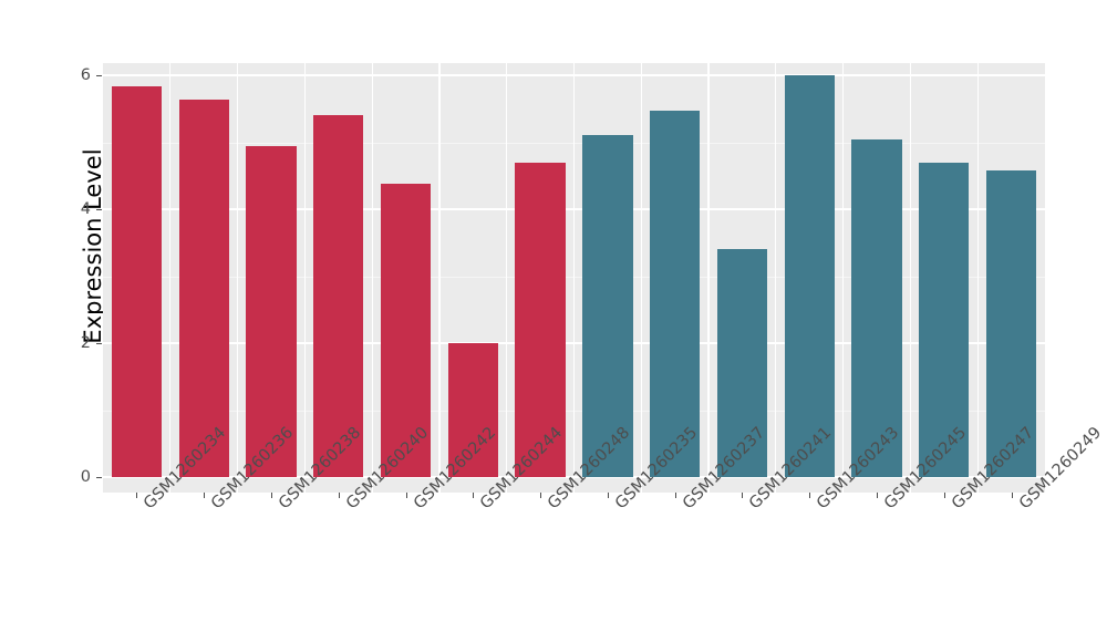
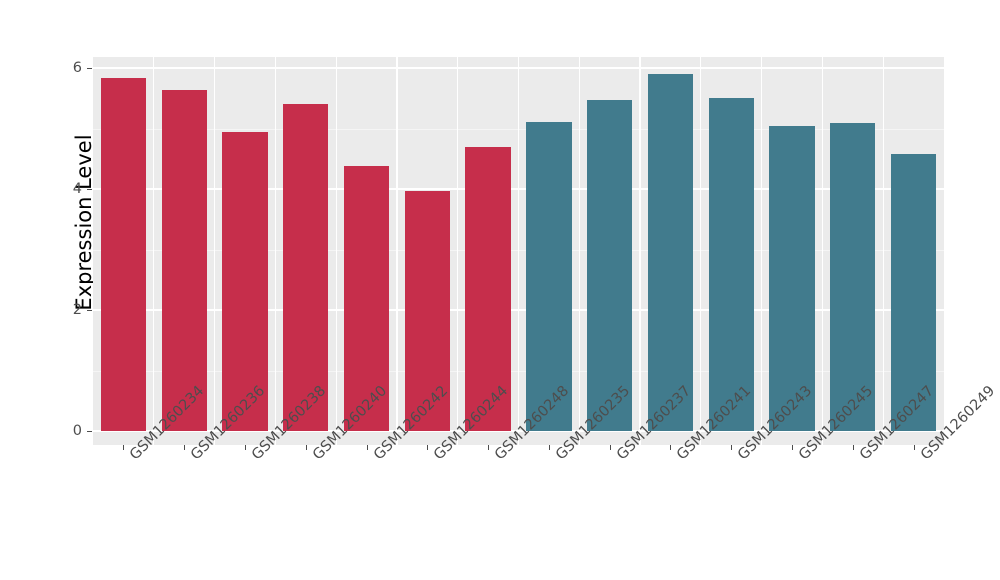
GSM1260244: 2.0 -> 4.0
GSM1260241: 3.4 -> 5.9
GSM1260243: 6.0 -> 5.5
GSM1260247: 4.7 -> 5.1
